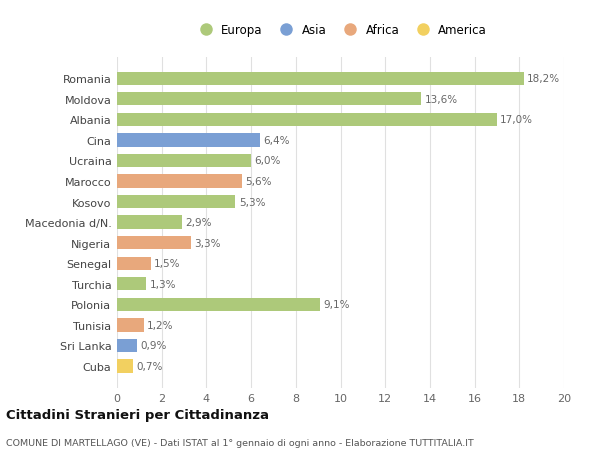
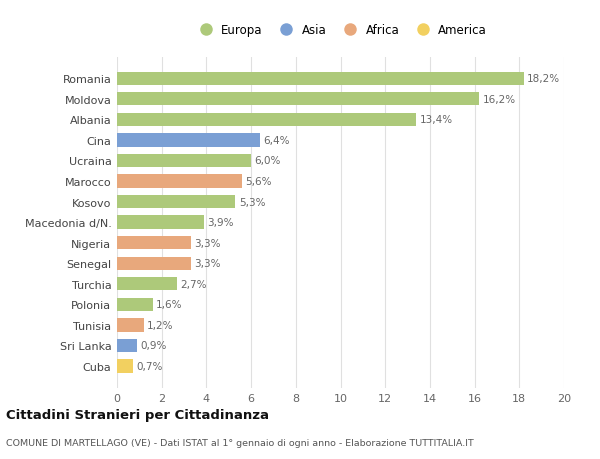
Moldova: 13,6% -> 16,2%
Albania: 17,0% -> 13,4%
Macedonia d/N.: 2,9% -> 3,9%
Senegal: 1,5% -> 3,3%
Turchia: 1,3% -> 2,7%
Polonia: 9,1% -> 1,6%
